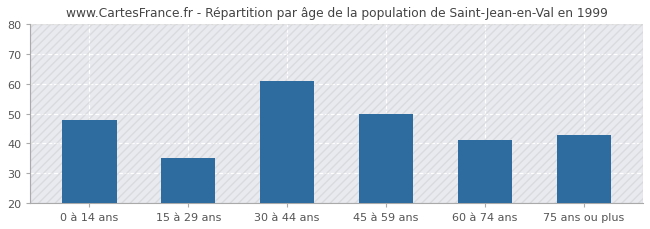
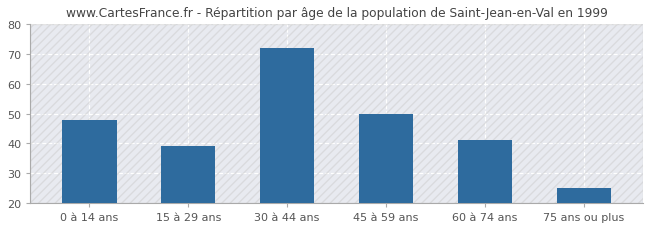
15 à 29 ans: 35 -> 39
30 à 44 ans: 61 -> 72
75 ans ou plus: 43 -> 25
